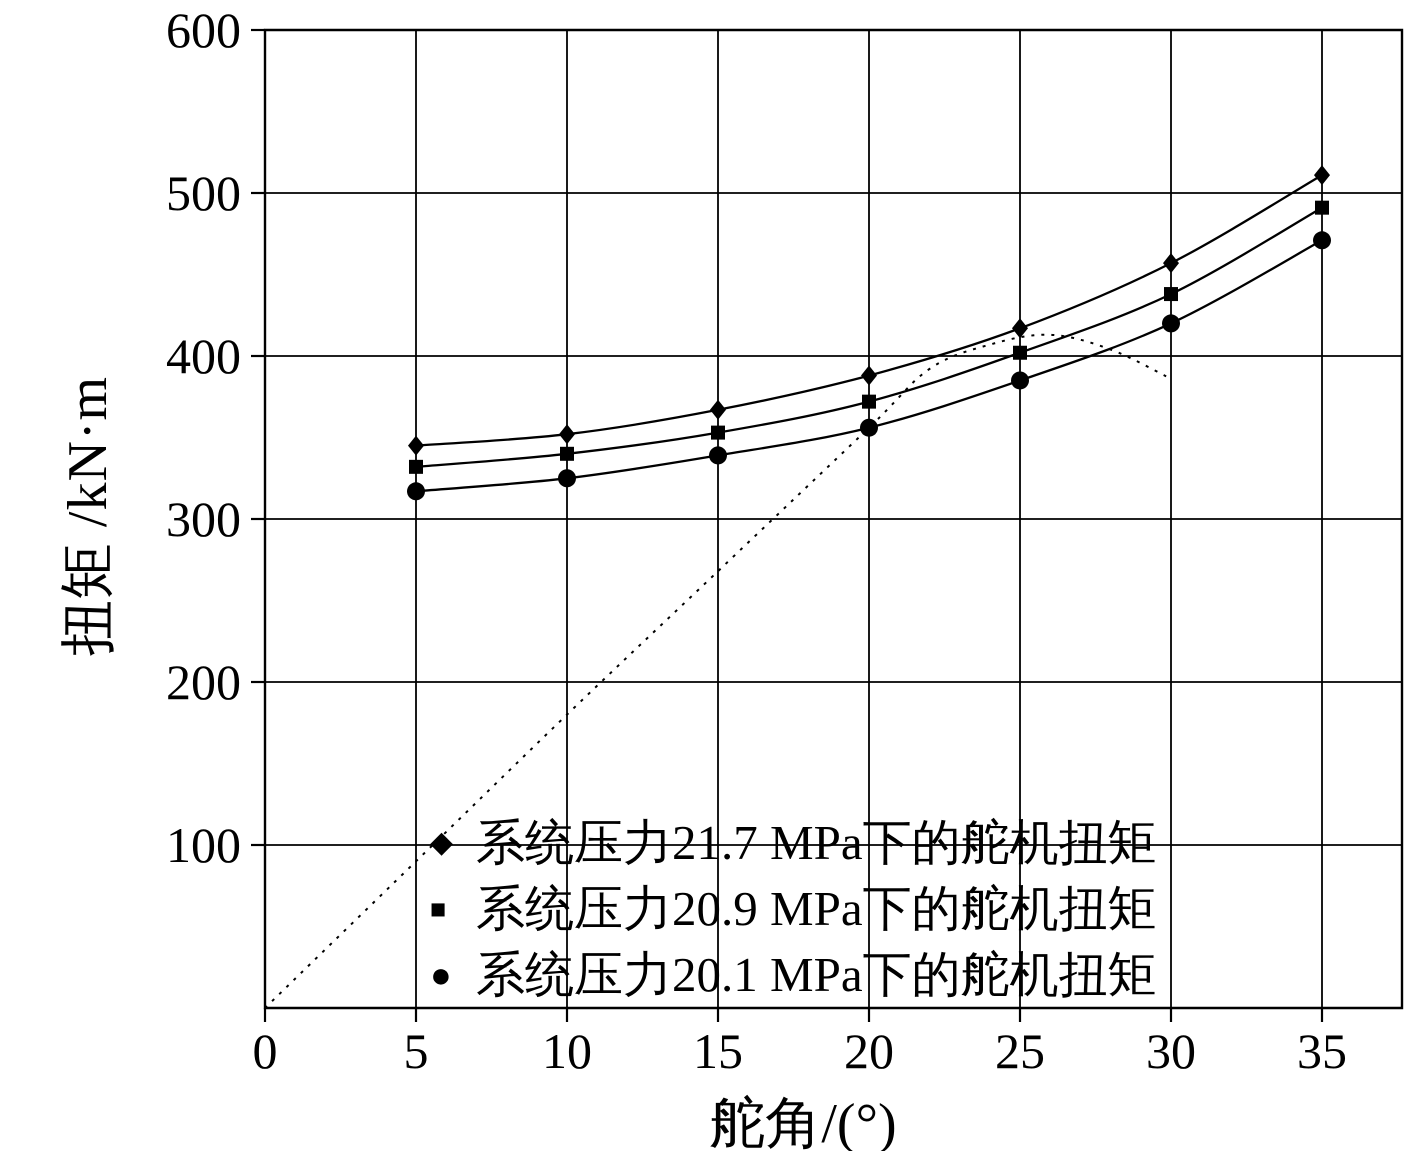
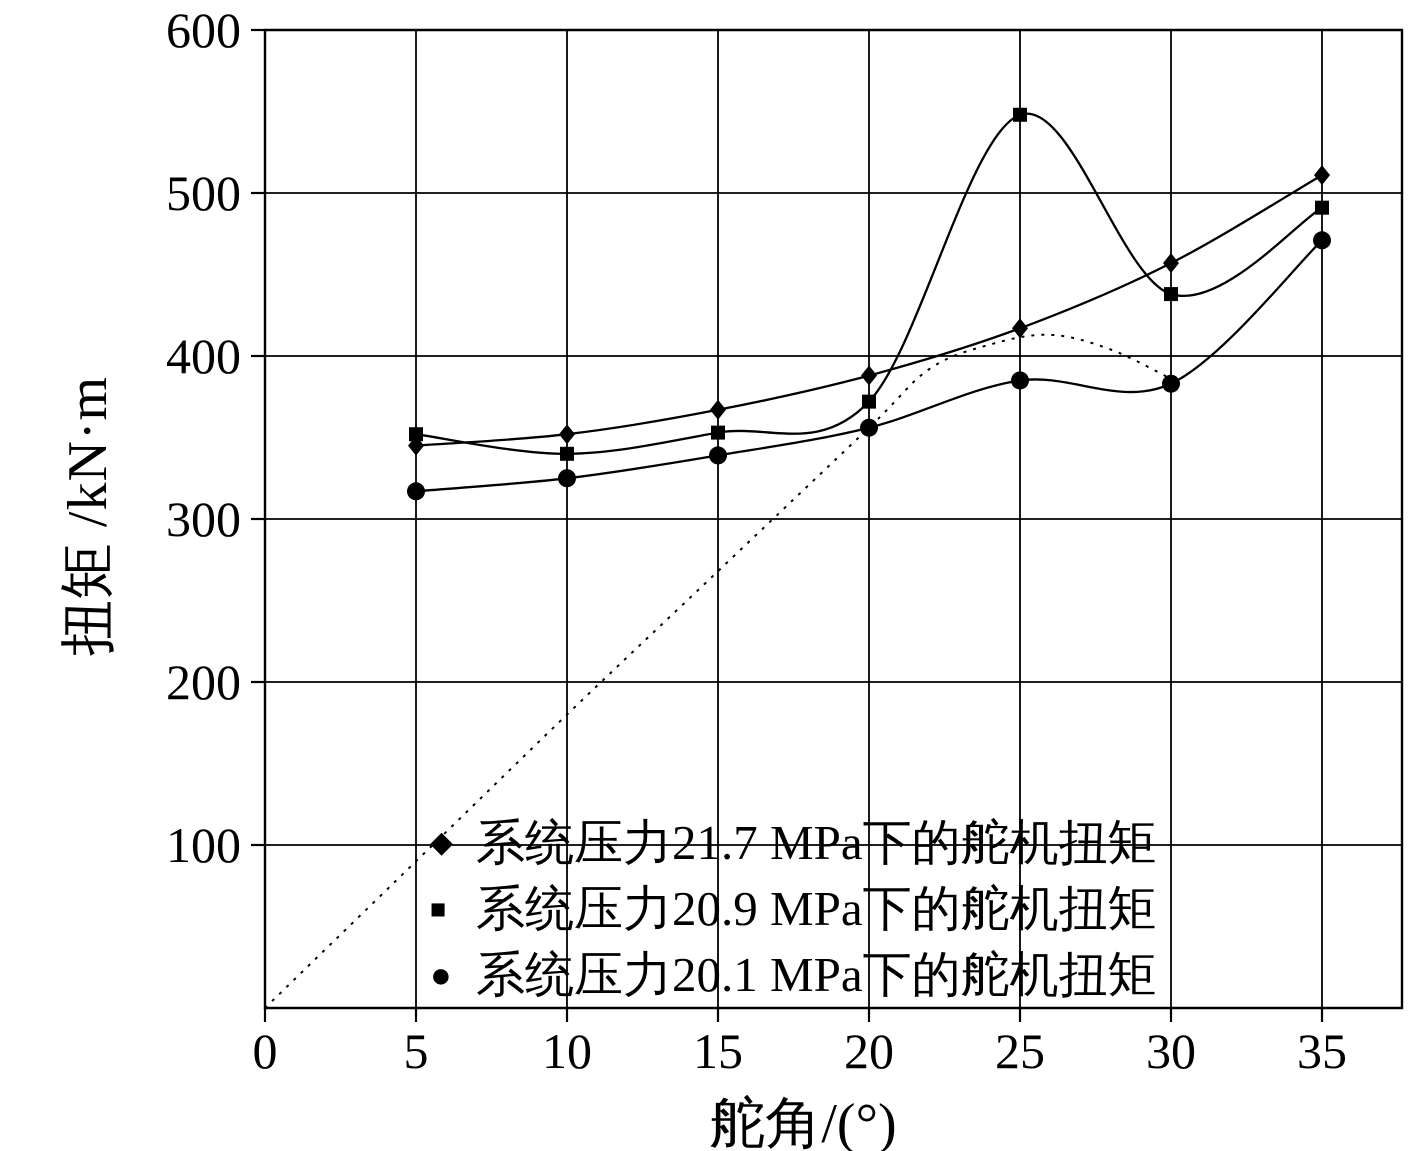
系统压力20.9 MPa下的舵机扭矩/5: 332 -> 352
系统压力20.9 MPa下的舵机扭矩/25: 402 -> 548
系统压力20.1 MPa下的舵机扭矩/30: 420 -> 383
